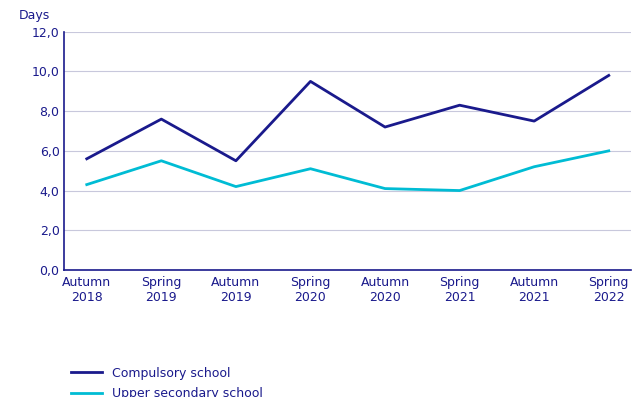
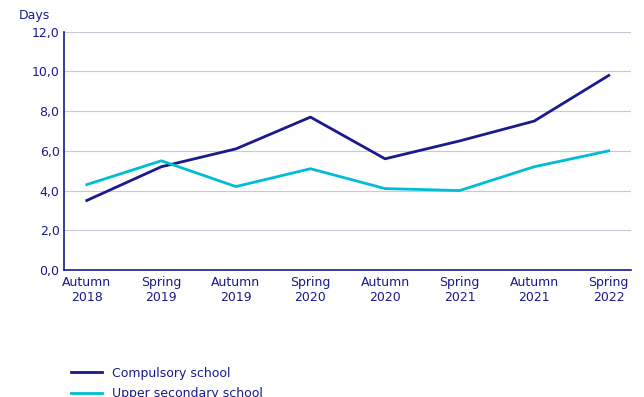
Compulsory school/Autumn 2018: 5,6 -> 3,5
Compulsory school/Spring 2019: 7,6 -> 5,2
Compulsory school/Autumn 2019: 5,5 -> 6,1
Compulsory school/Spring 2020: 9,5 -> 7,7
Compulsory school/Autumn 2020: 7,2 -> 5,6
Compulsory school/Spring 2021: 8,3 -> 6,5
